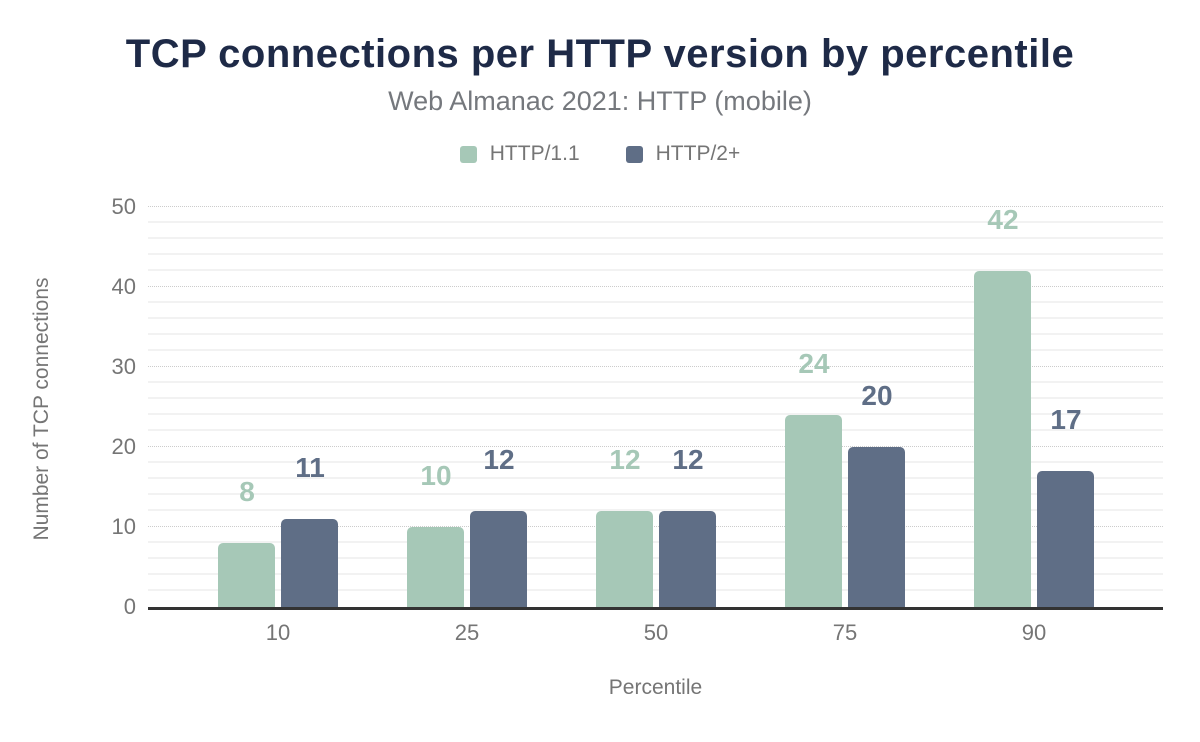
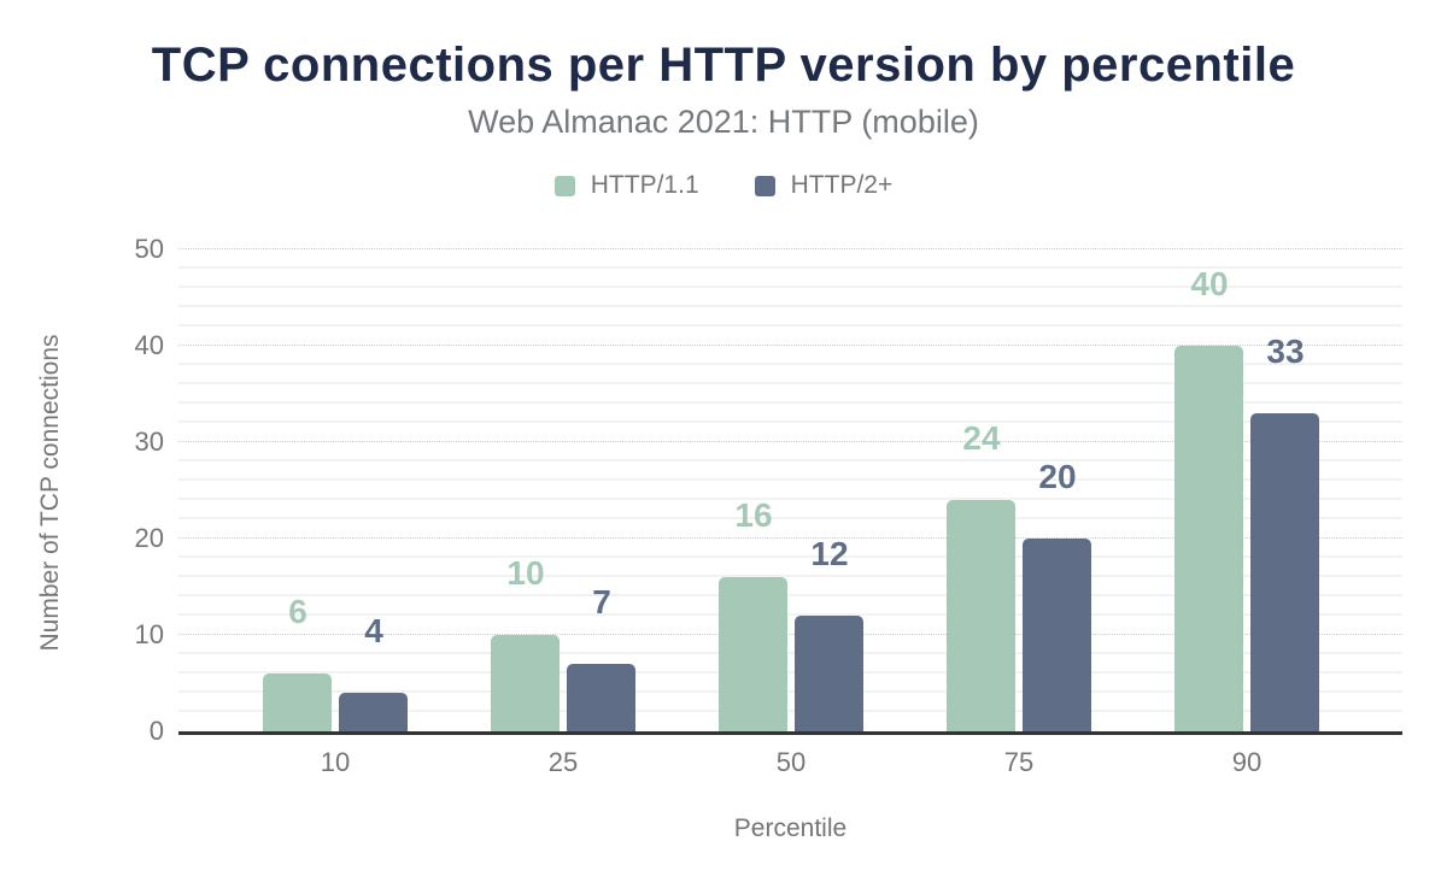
HTTP/1.1/10: 8 -> 6
HTTP/2+/10: 11 -> 4
HTTP/2+/25: 12 -> 7
HTTP/1.1/50: 12 -> 16
HTTP/1.1/90: 42 -> 40
HTTP/2+/90: 17 -> 33
